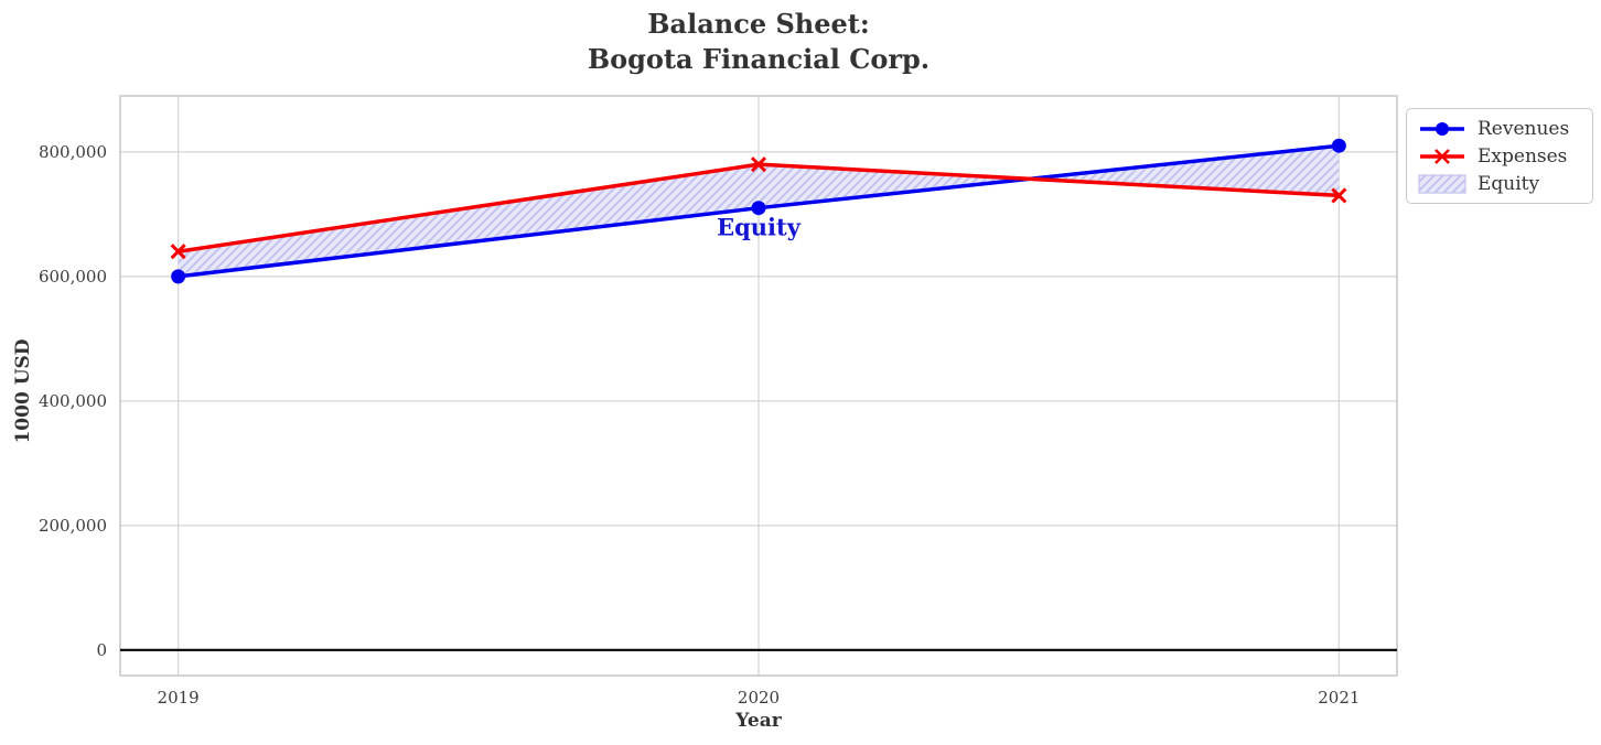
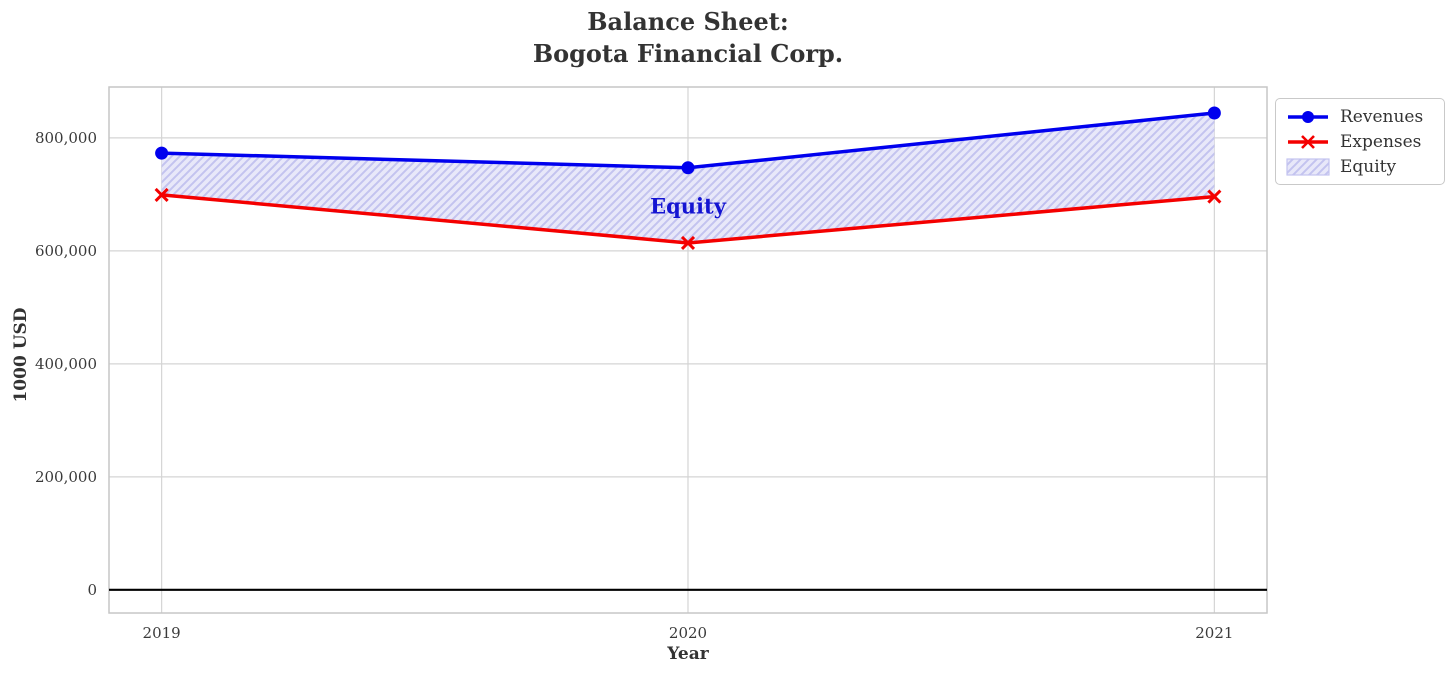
Revenues/2019: 600000 -> 770000
Expenses/2019: 640000 -> 700000
Revenues/2020: 710000 -> 750000
Expenses/2020: 780000 -> 610000
Revenues/2021: 810000 -> 840000
Expenses/2021: 730000 -> 700000
